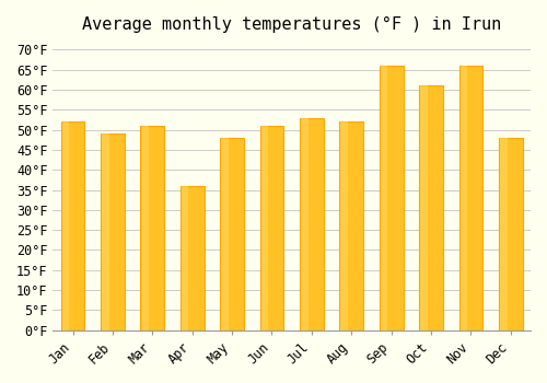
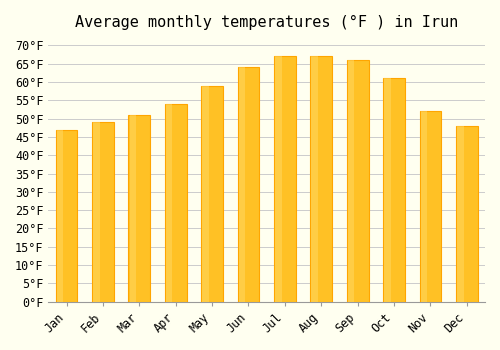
Jan: 52°F -> 47°F
Apr: 36°F -> 54°F
May: 48°F -> 59°F
Jun: 51°F -> 64°F
Jul: 53°F -> 67°F
Aug: 52°F -> 67°F
Nov: 66°F -> 52°F
